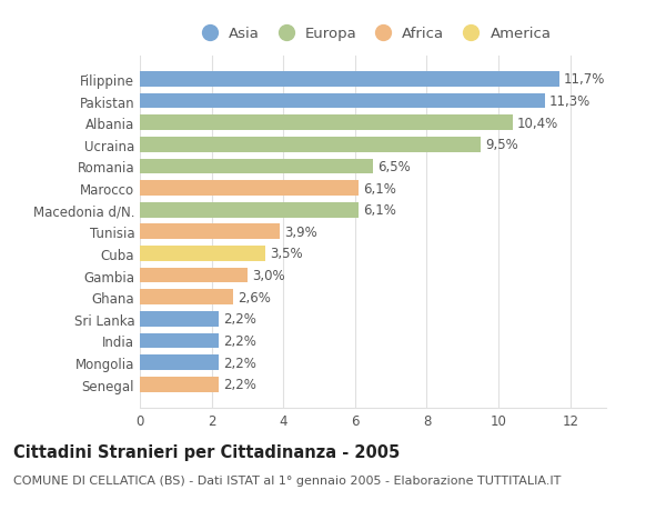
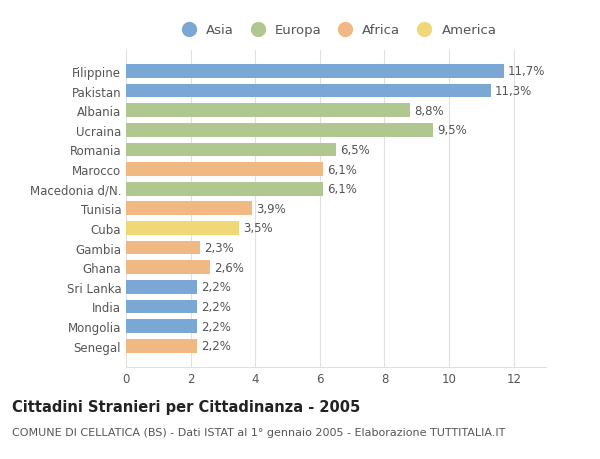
Albania: 10,4% -> 8,8%
Gambia: 3,0% -> 2,3%
